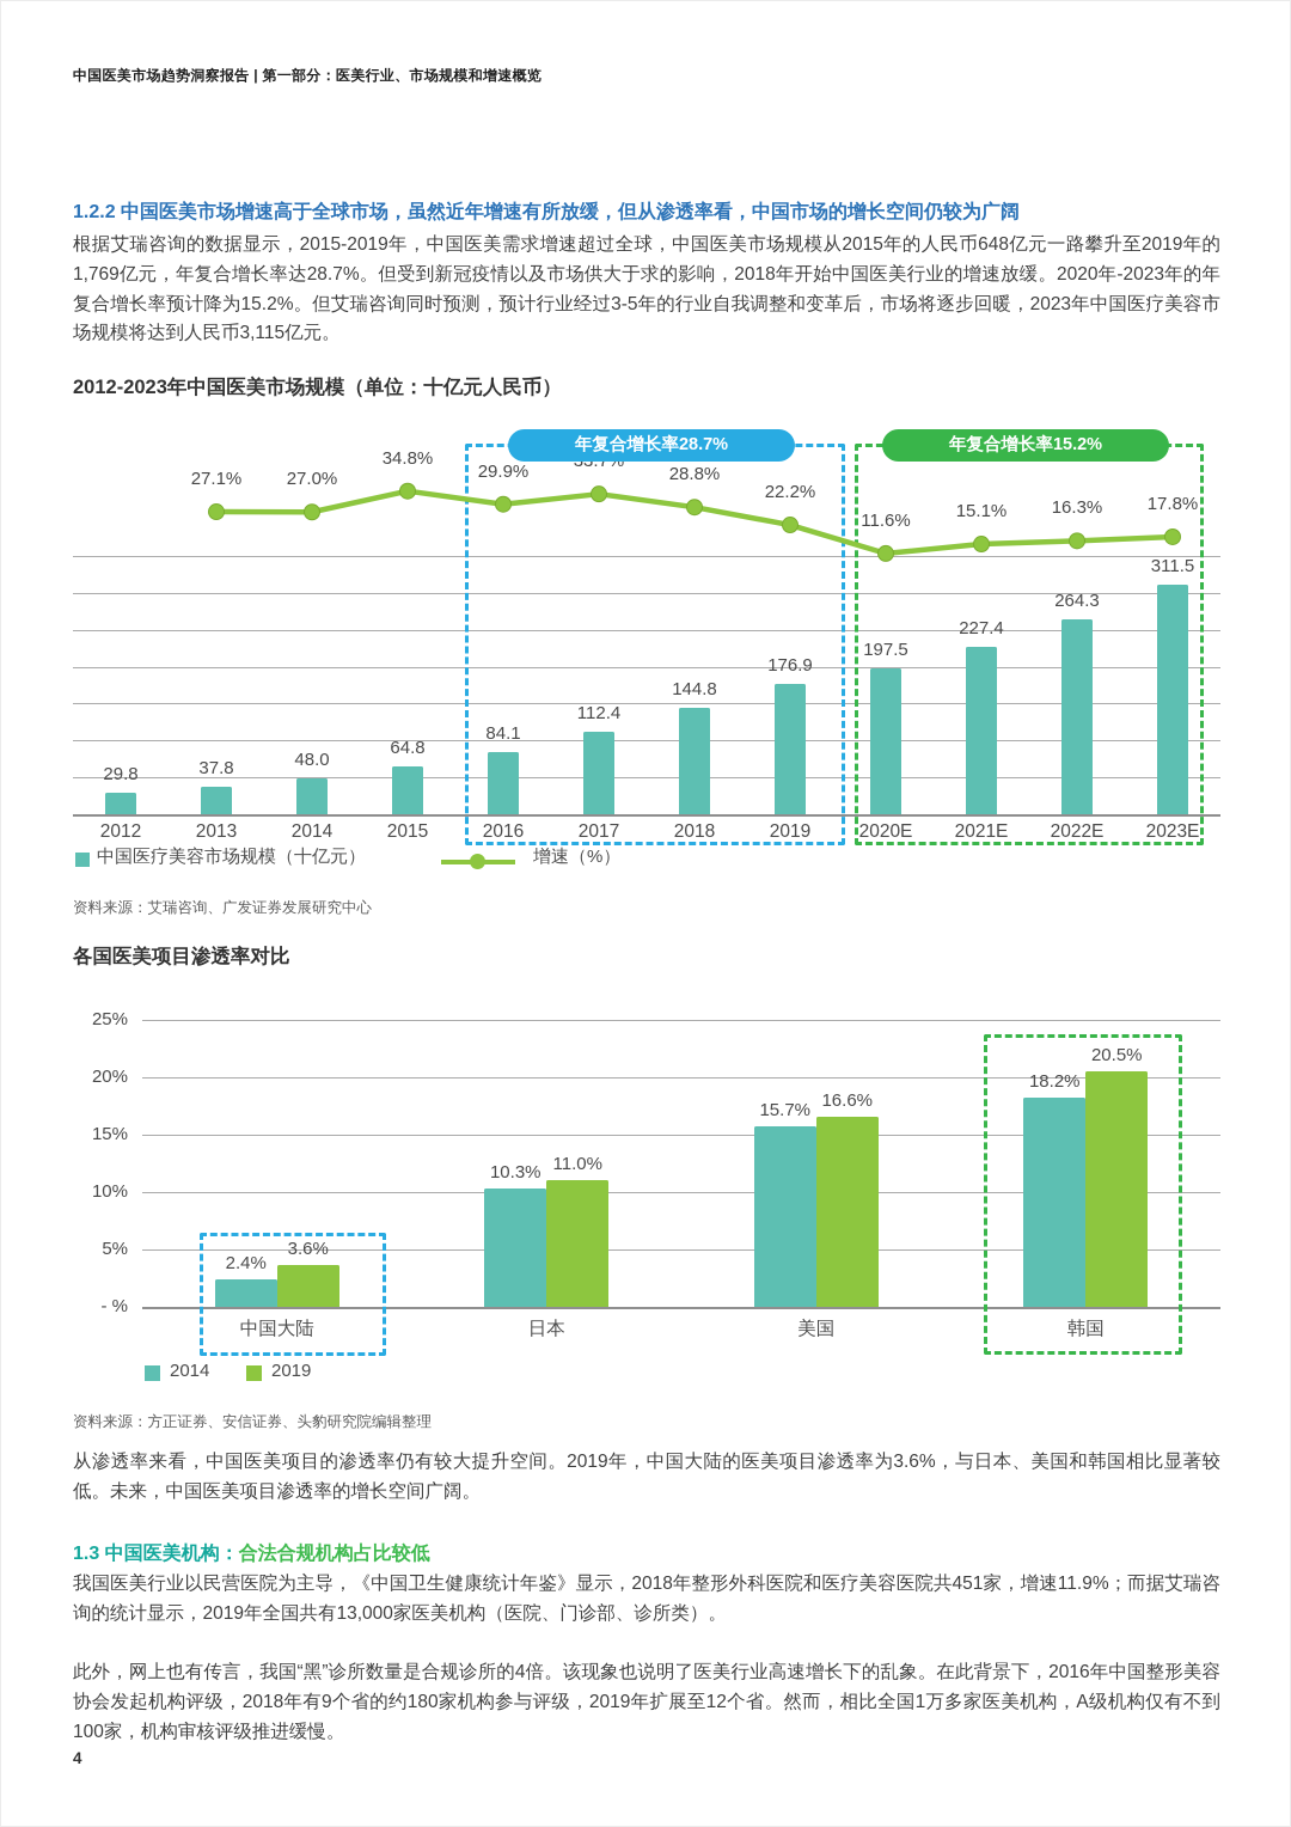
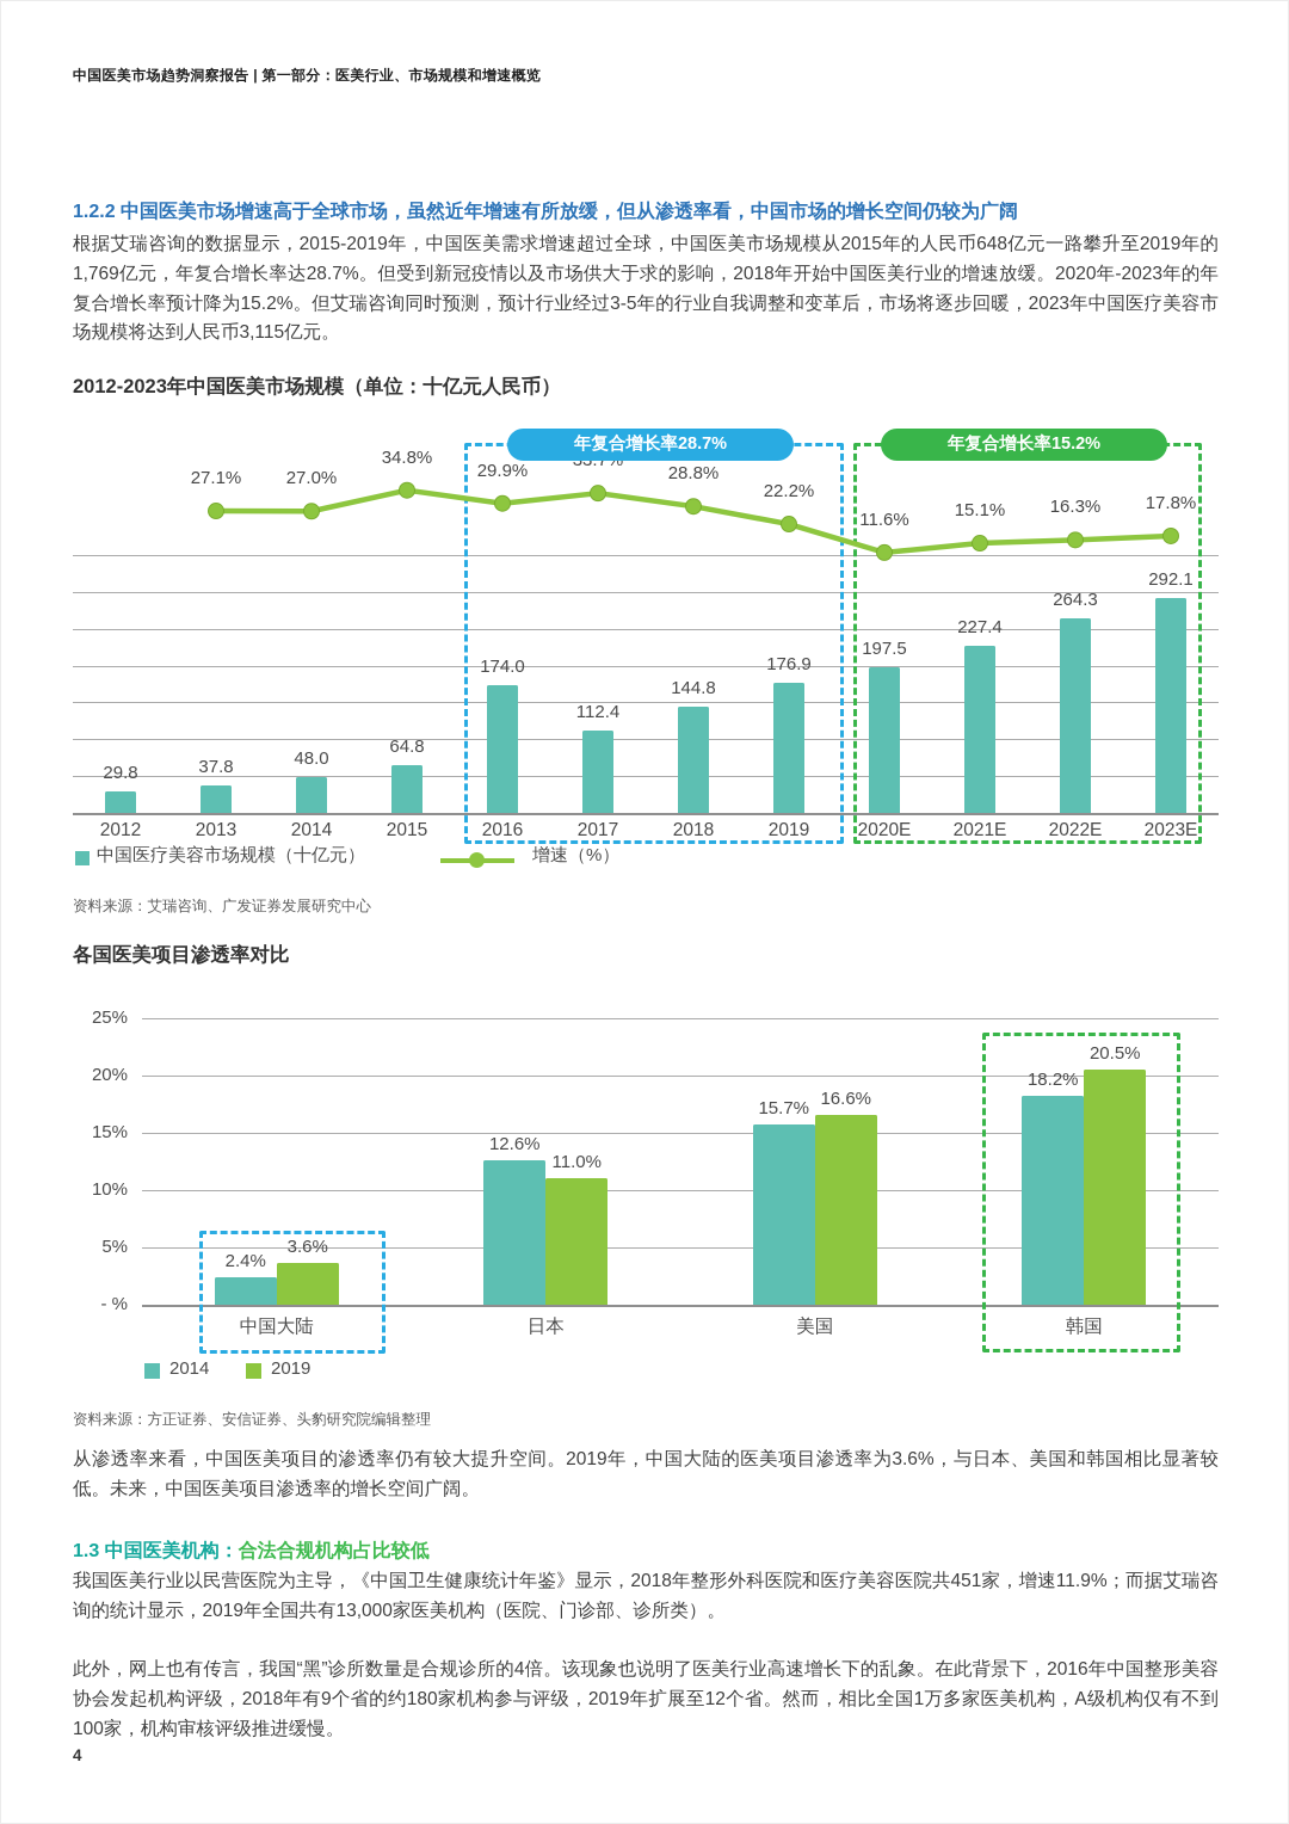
2012-2023年中国医美市场规模（单位：十亿元人民币）/中国医疗美容市场规模（十亿元）/2016: 84.1 -> 174.0
2012-2023年中国医美市场规模（单位：十亿元人民币）/中国医疗美容市场规模（十亿元）/2023E: 311.5 -> 292.1
各国医美项目渗透率对比/2014/日本: 10.3% -> 12.6%
